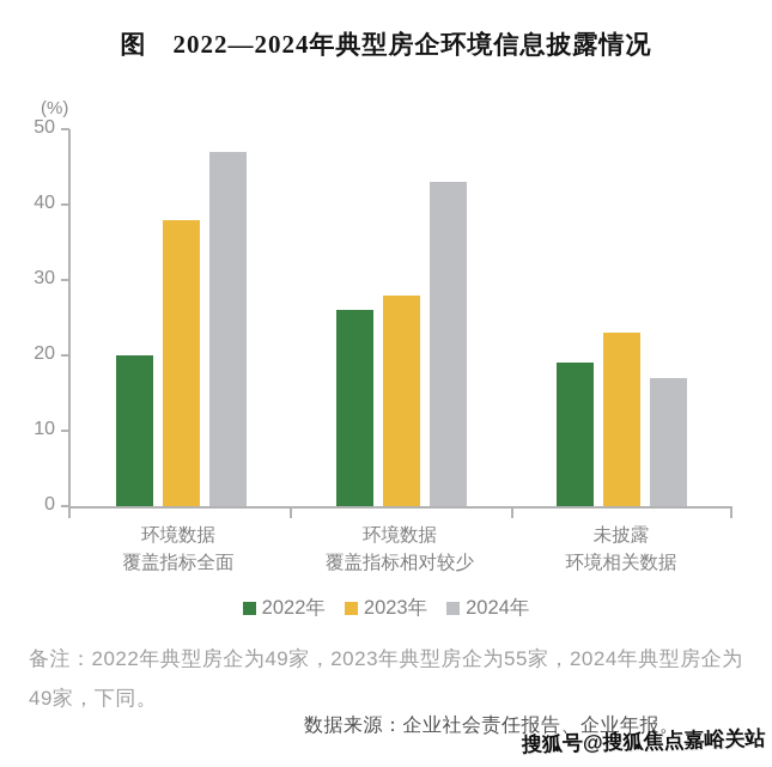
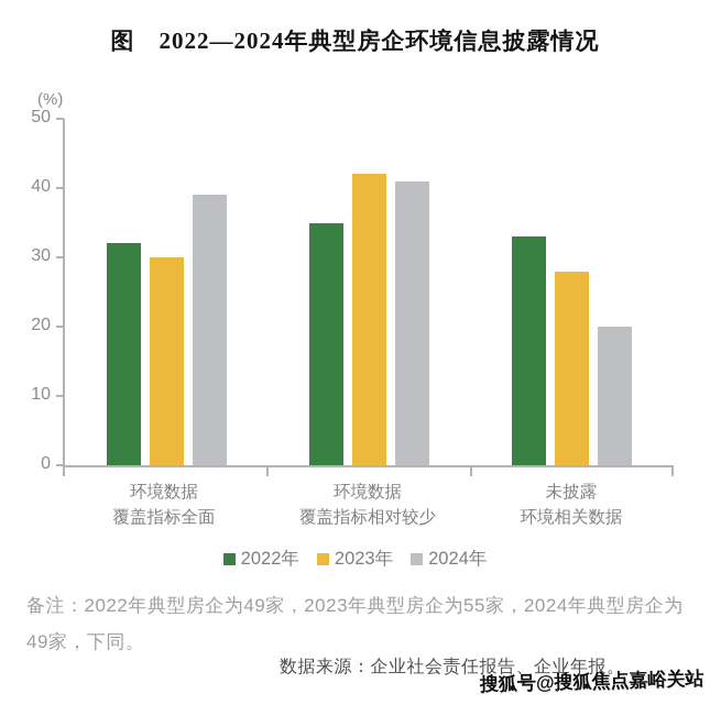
2022年/环境数据 覆盖指标全面: 20 -> 32
2023年/环境数据 覆盖指标全面: 38 -> 30
2024年/环境数据 覆盖指标全面: 47 -> 39
2022年/环境数据 覆盖指标相对较少: 26 -> 35
2023年/环境数据 覆盖指标相对较少: 28 -> 42
2024年/环境数据 覆盖指标相对较少: 43 -> 41
2022年/未披露 环境相关数据: 19 -> 33
2023年/未披露 环境相关数据: 23 -> 28
2024年/未披露 环境相关数据: 17 -> 20
